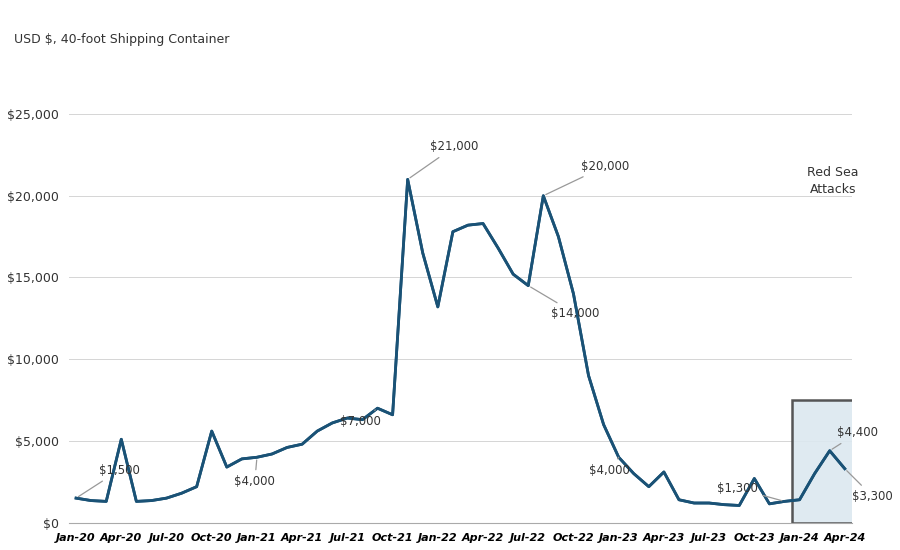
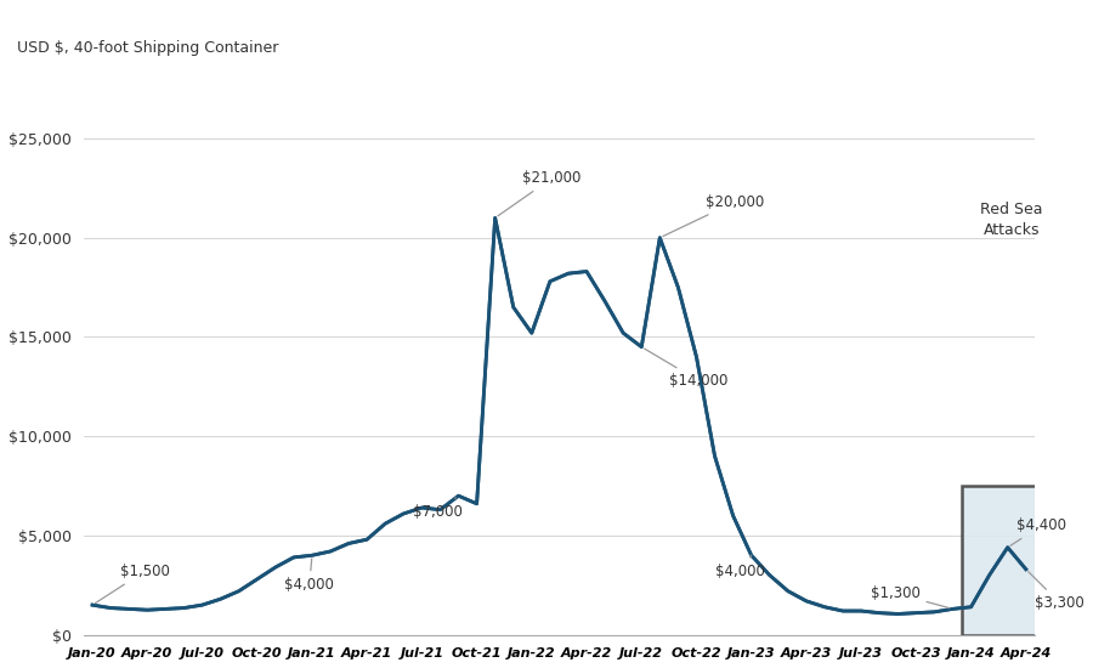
Apr-20: $5,100 -> $1,200
Oct-20: $5,600 -> $2,800
Jan-22: $13,200 -> $15,200
Apr-23: $3,100 -> $1,700
Oct-23: $2,700 -> $1,100
